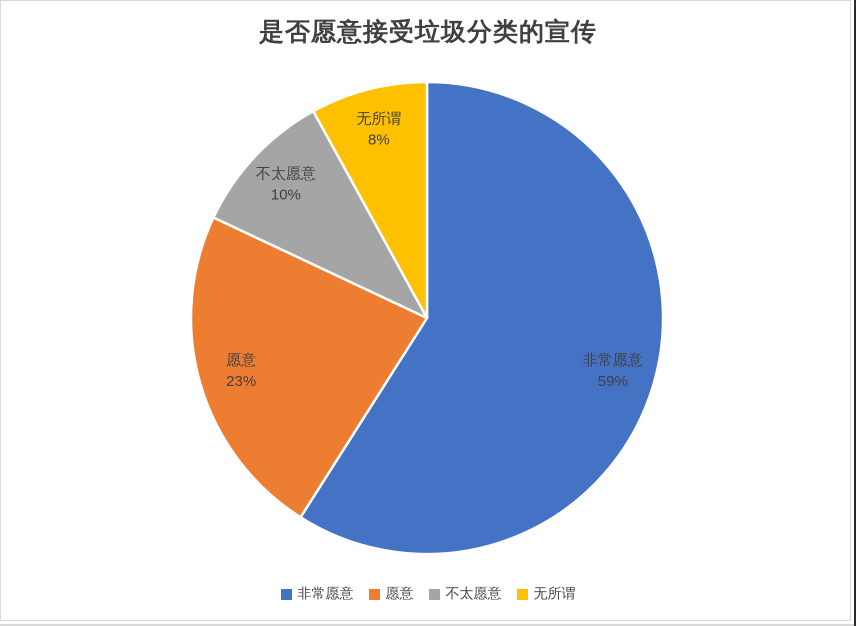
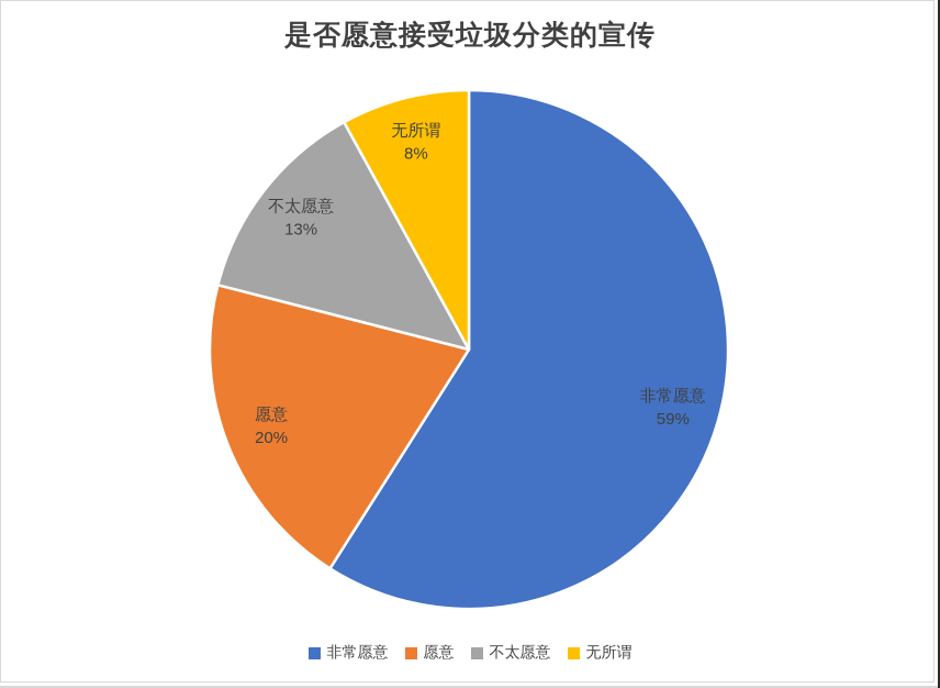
愿意: 23% -> 20%
不太愿意: 10% -> 13%
